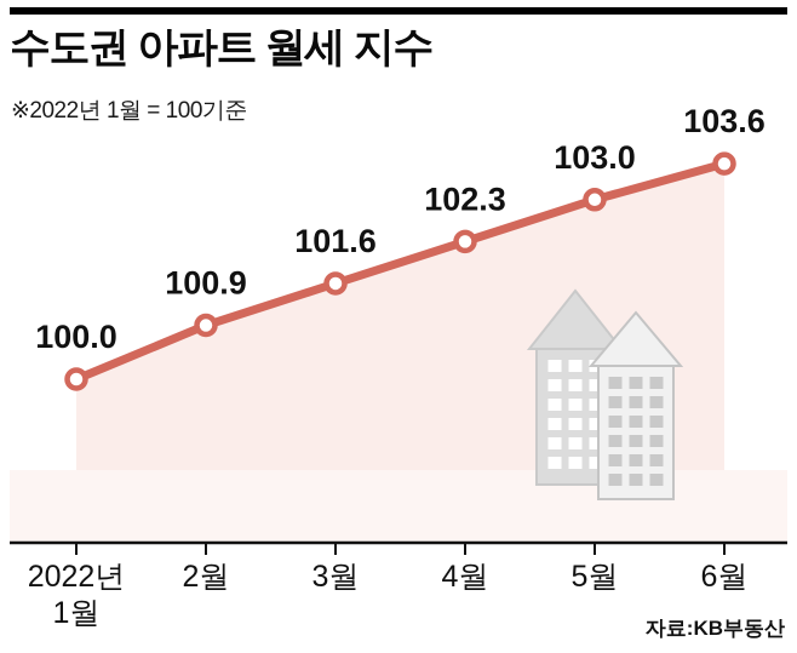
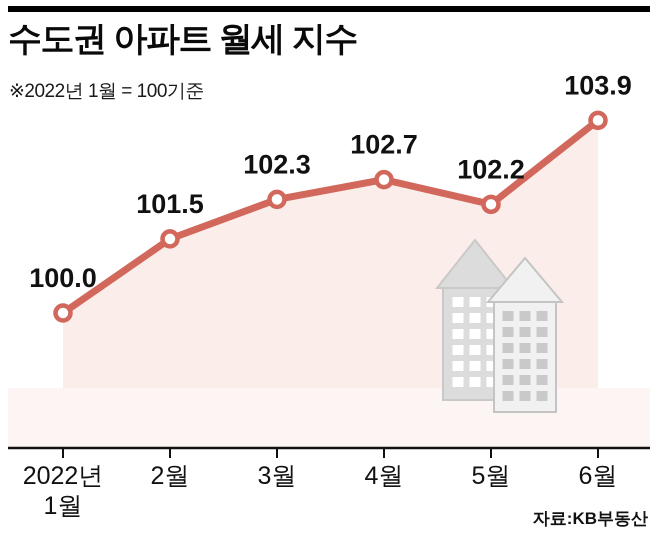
2월: 100.9 -> 101.5
3월: 101.6 -> 102.3
4월: 102.3 -> 102.7
5월: 103.0 -> 102.2
6월: 103.6 -> 103.9
